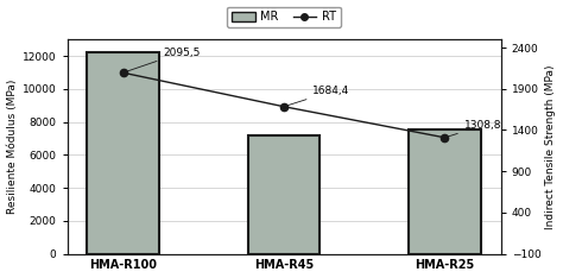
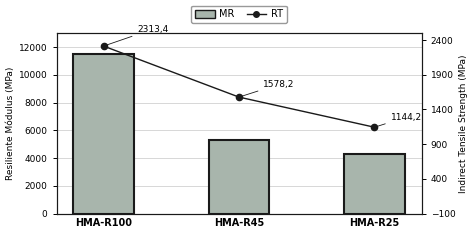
MR/HMA-R100: 12200 -> 11500
RT/HMA-R100: 2095,5 -> 2313,4
MR/HMA-R45: 7200 -> 5300
RT/HMA-R45: 1684,4 -> 1578,2
MR/HMA-R25: 7500 -> 4300
RT/HMA-R25: 1308,8 -> 1144,2
